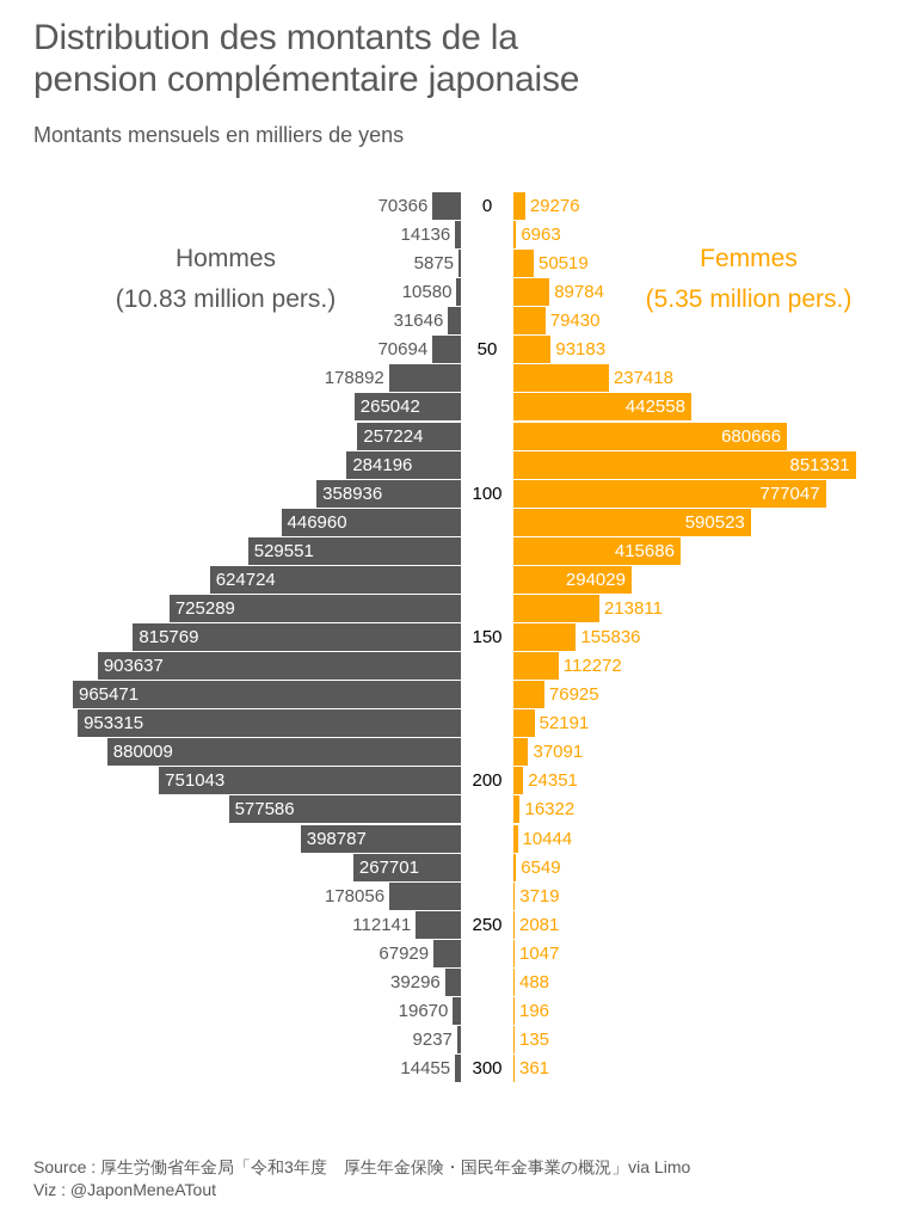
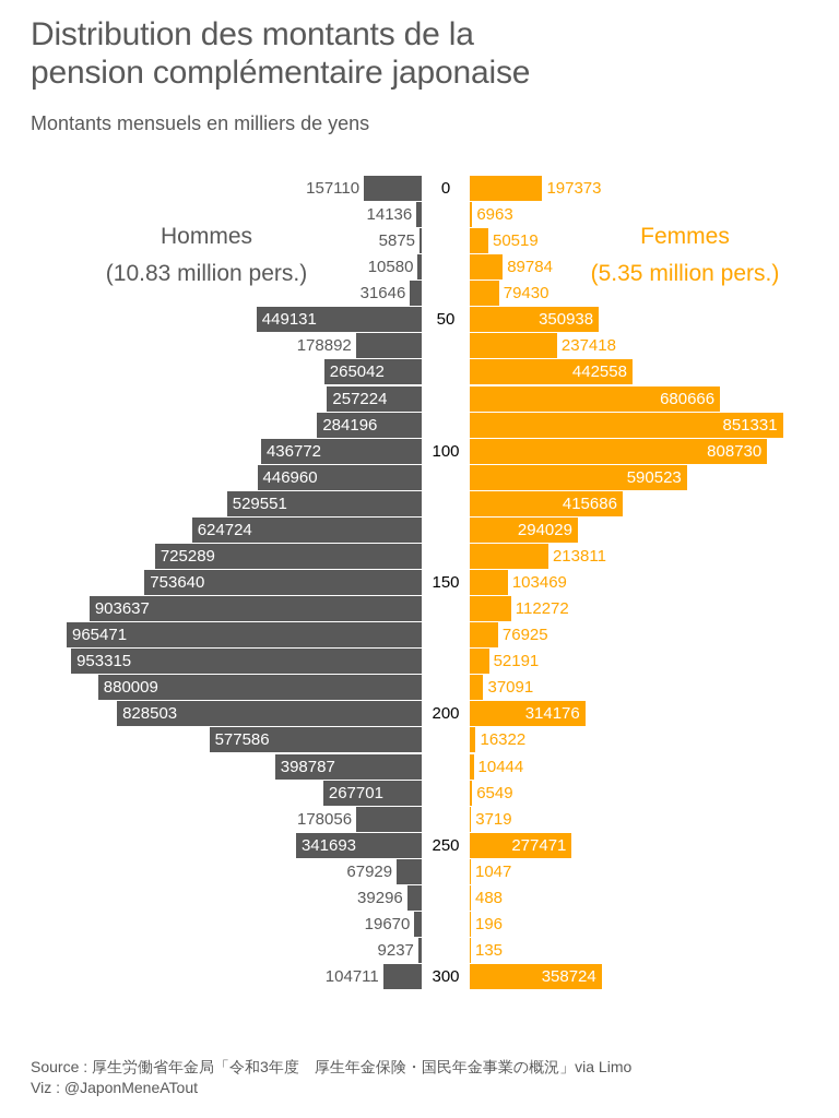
Hommes (10.83 million pers.)/0: 70366 -> 157110
Femmes (5.35 million pers.)/0: 29276 -> 197373
Hommes (10.83 million pers.)/50: 70694 -> 449131
Femmes (5.35 million pers.)/50: 93183 -> 350938
Hommes (10.83 million pers.)/100: 358936 -> 436772
Femmes (5.35 million pers.)/100: 777047 -> 808730
Hommes (10.83 million pers.)/150: 815769 -> 753640
Femmes (5.35 million pers.)/150: 155836 -> 103469
Hommes (10.83 million pers.)/200: 751043 -> 828503
Femmes (5.35 million pers.)/200: 24351 -> 314176
Hommes (10.83 million pers.)/250: 112141 -> 341693
Femmes (5.35 million pers.)/250: 2081 -> 277471
Hommes (10.83 million pers.)/300: 14455 -> 104711
Femmes (5.35 million pers.)/300: 361 -> 358724
